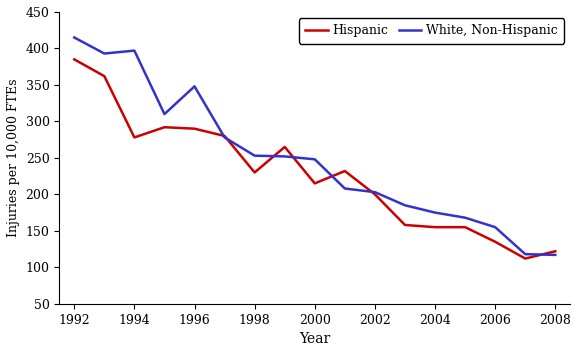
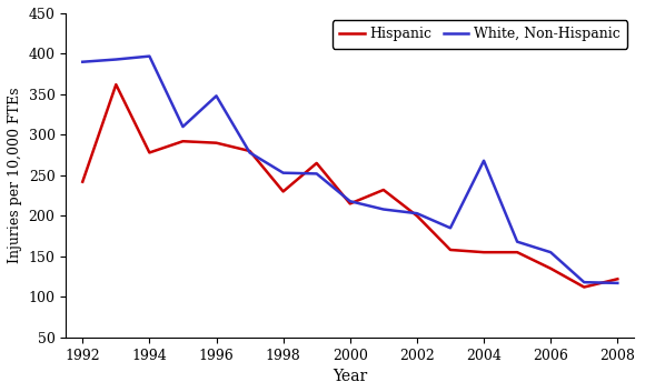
Hispanic/1992: 385 -> 242
White, Non-Hispanic/1992: 415 -> 390
White, Non-Hispanic/2000: 248 -> 218
White, Non-Hispanic/2004: 175 -> 268
